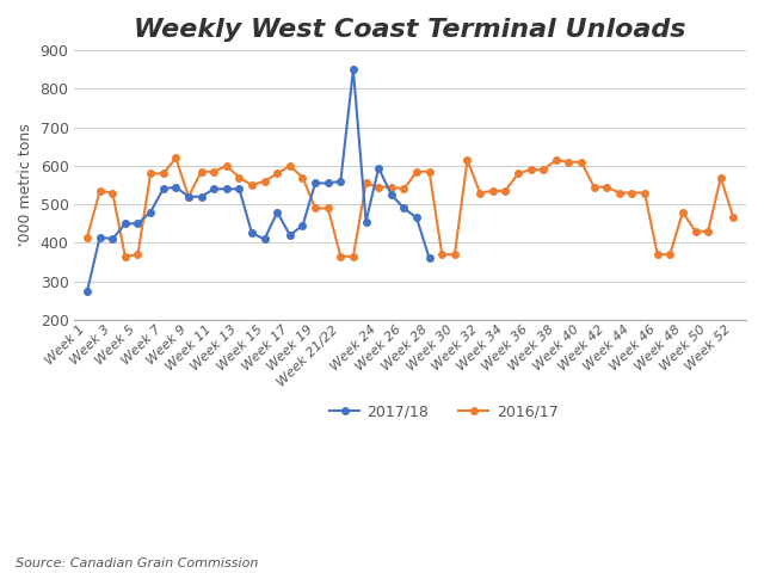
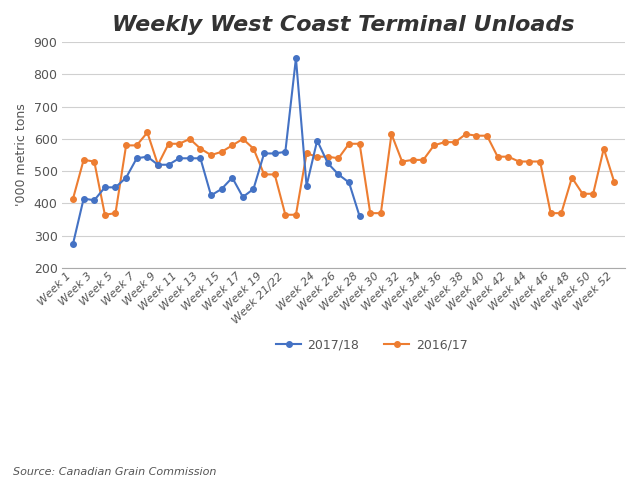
2017/18/Week 15: 410 -> 445
